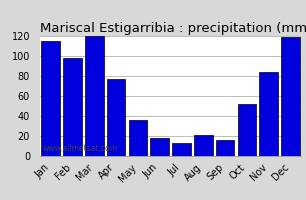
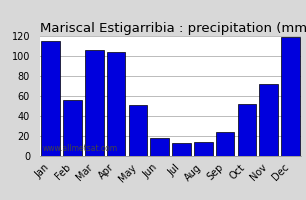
Feb: 98 -> 56
Mar: 120 -> 106
Apr: 77 -> 104
May: 36 -> 51
Aug: 21 -> 14
Sep: 16 -> 24
Nov: 84 -> 72
